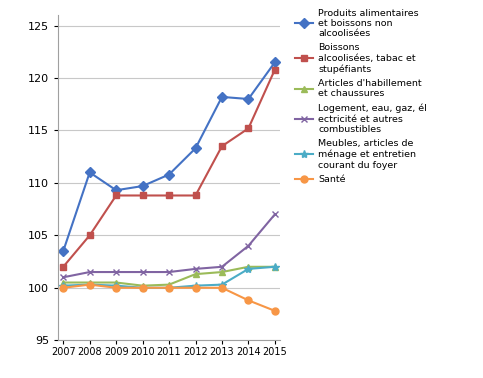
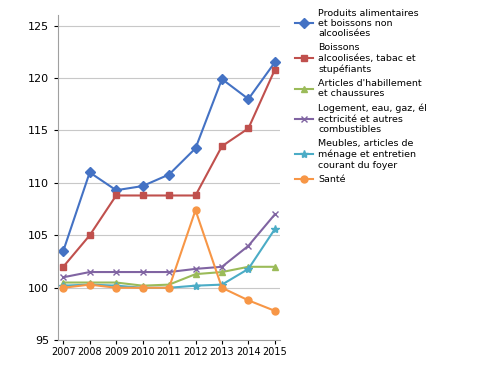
Santé/2012: 100.0 -> 107.4
Produits alimentaires et boissons non alcoolisées/2013: 118.2 -> 119.9
Meubles, articles de ménage et entretien courant du foyer/2015: 102.0 -> 105.6
